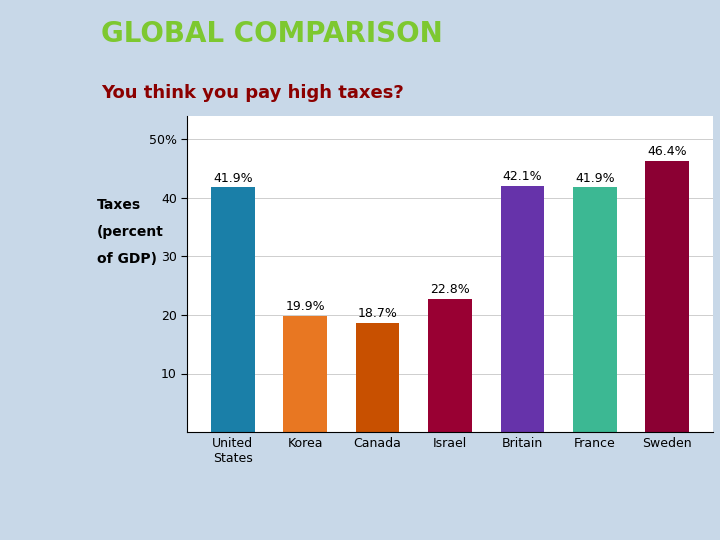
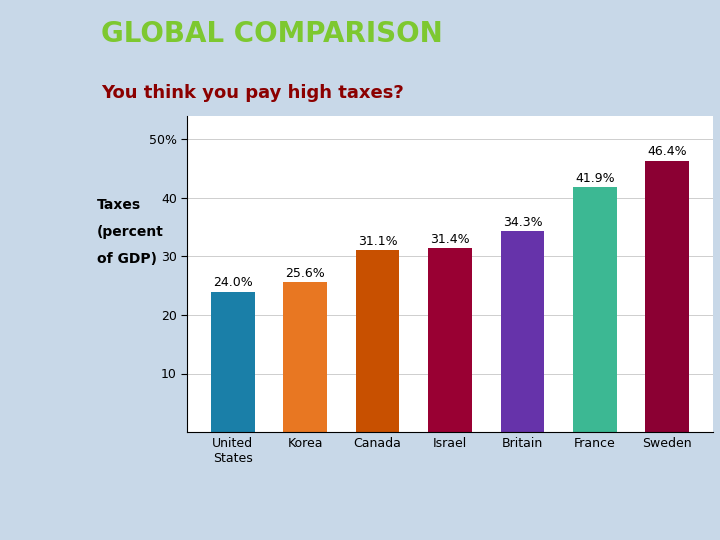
United States: 41.9% -> 24.0%
Korea: 19.9% -> 25.6%
Canada: 18.7% -> 31.1%
Israel: 22.8% -> 31.4%
Britain: 42.1% -> 34.3%
